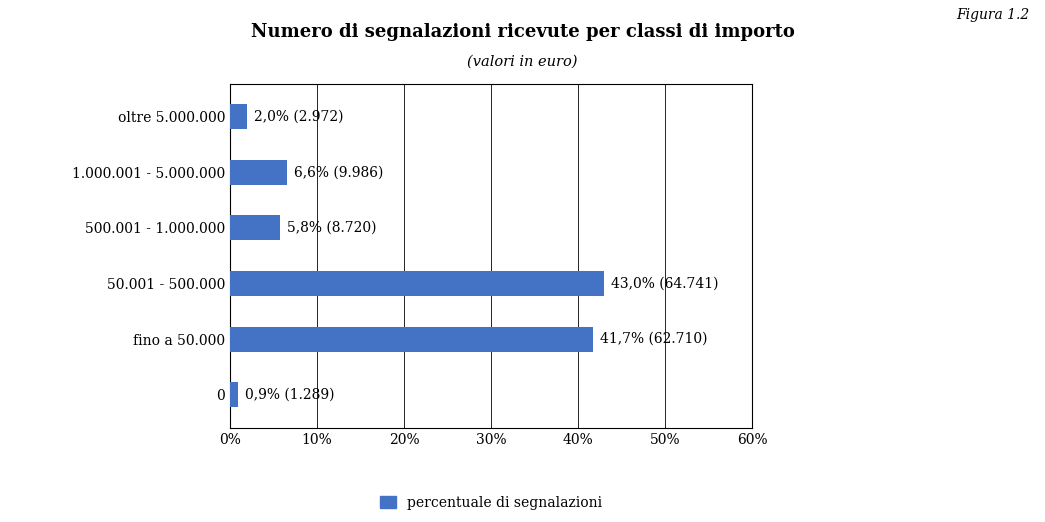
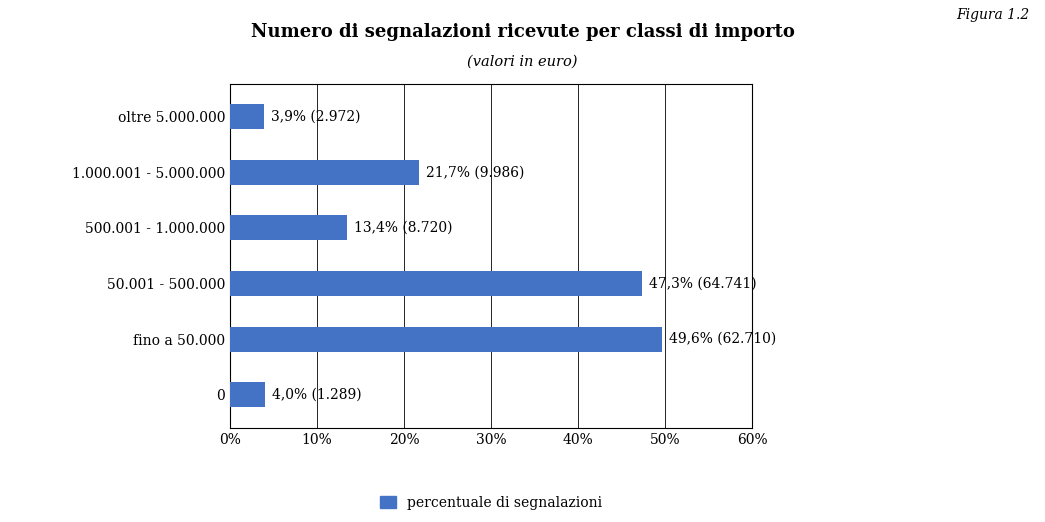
oltre 5.000.000: 2,0% -> 3,9%
1.000.001 - 5.000.000: 6,6% -> 21,7%
500.001 - 1.000.000: 5,8% -> 13,4%
50.001 - 500.000: 43,0% -> 47,3%
fino a 50.000: 41,7% -> 49,6%
0: 0,9% -> 4,0%
